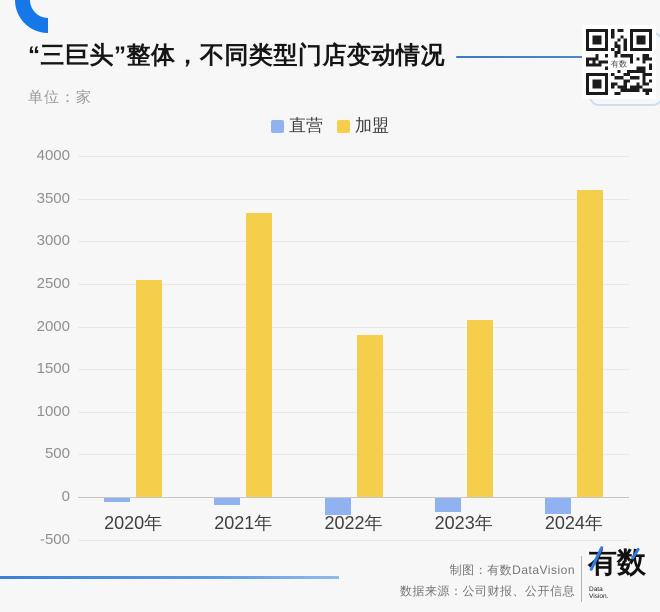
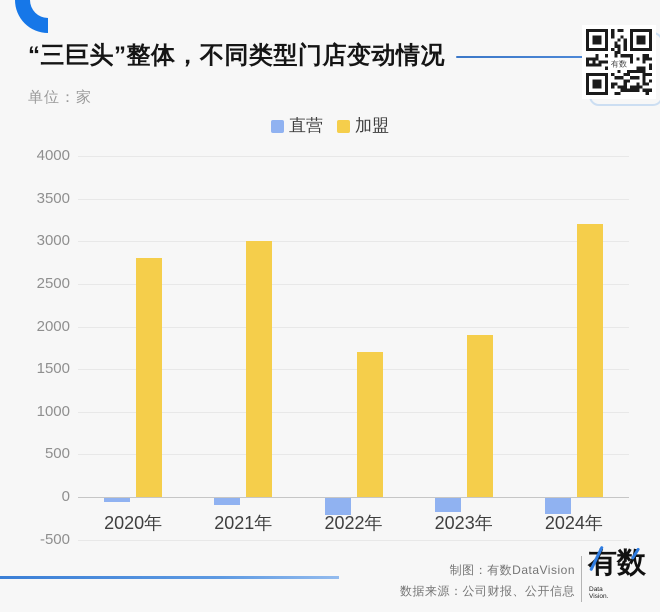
加盟/2020年: 2600 -> 2800
加盟/2021年: 3300 -> 3000
加盟/2022年: 1900 -> 1700
加盟/2023年: 2100 -> 1900
加盟/2024年: 3600 -> 3200
